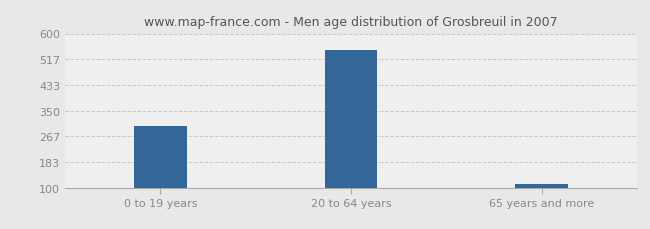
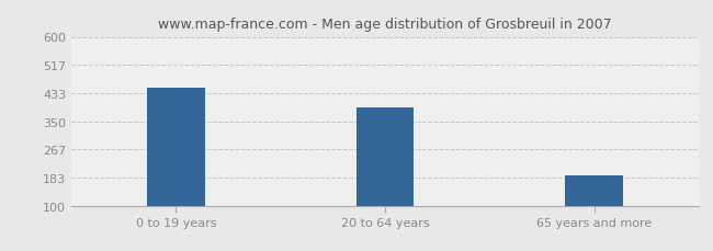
0 to 19 years: 300 -> 450
20 to 64 years: 545 -> 390
65 years and more: 112 -> 190
